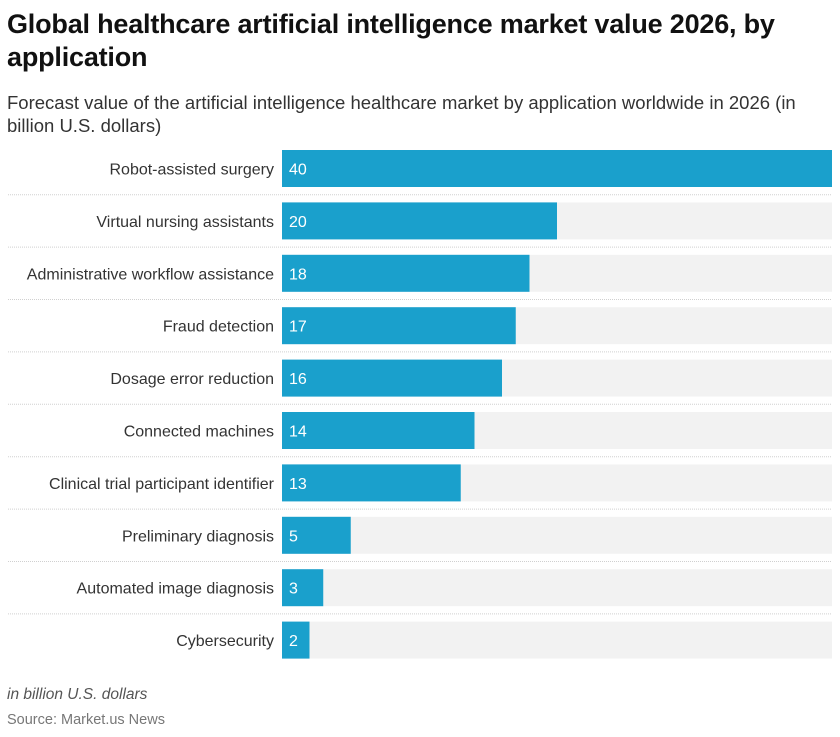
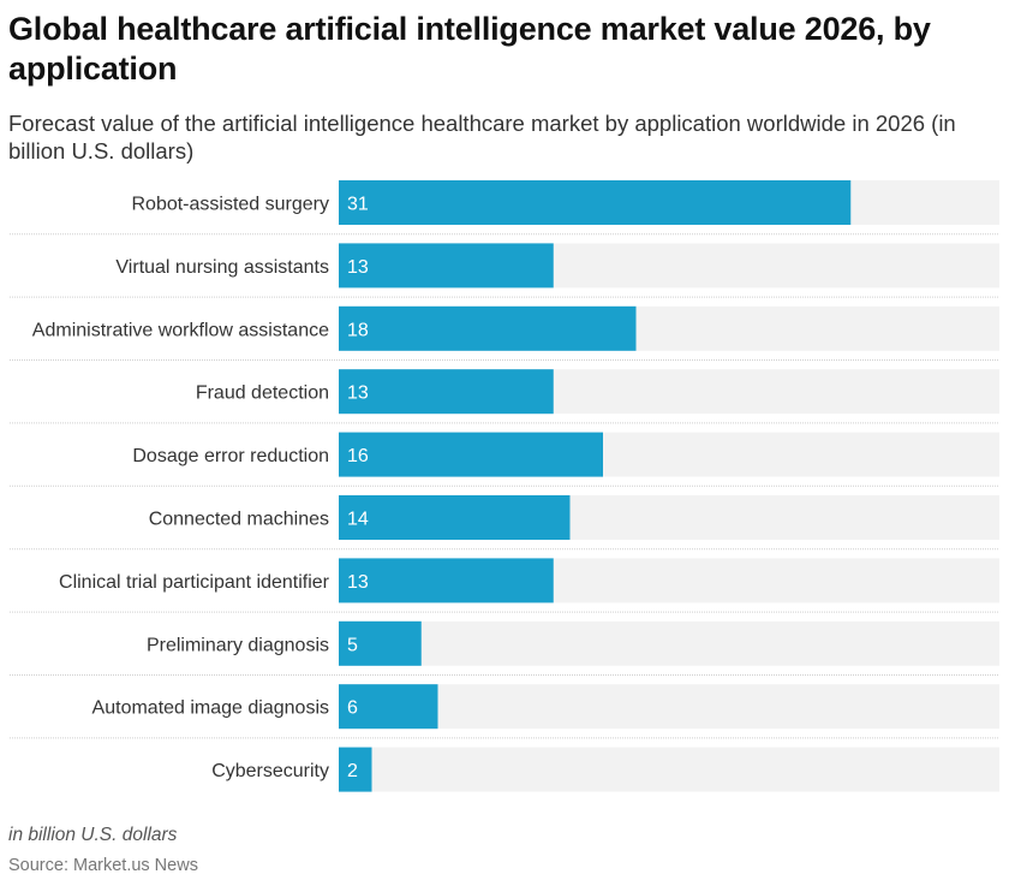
Robot-assisted surgery: 40 -> 31
Virtual nursing assistants: 20 -> 13
Fraud detection: 17 -> 13
Automated image diagnosis: 3 -> 6
